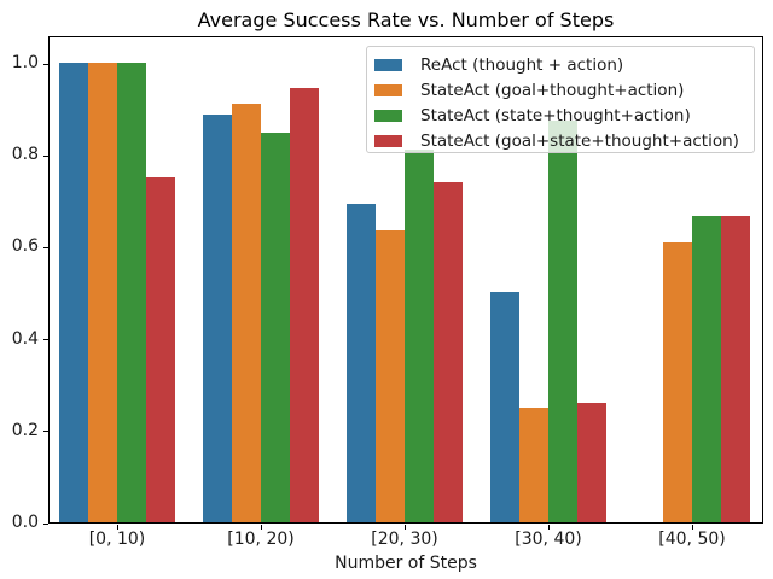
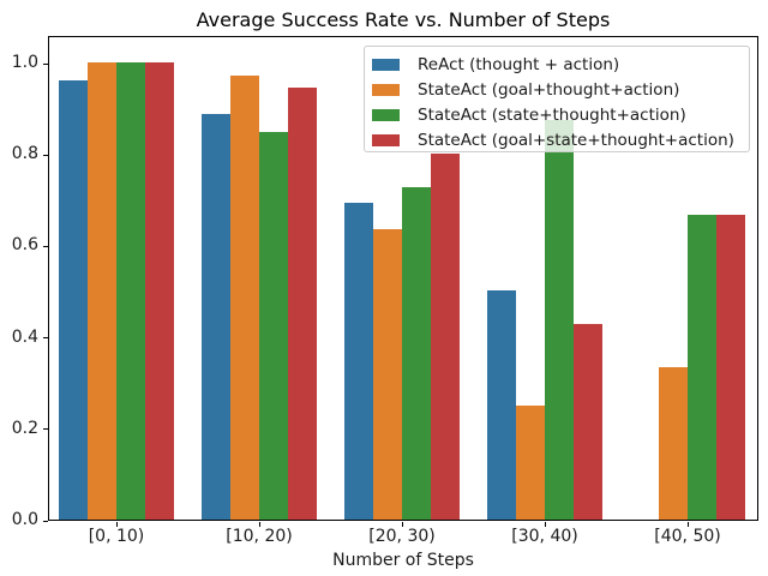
ReAct (thought + action)/[0, 10): 1.00 -> 0.96
StateAct (goal+state+thought+action)/[0, 10): 0.75 -> 1.00
StateAct (goal+thought+action)/[10, 20): 0.91 -> 0.97
StateAct (state+thought+action)/[20, 30): 0.81 -> 0.73
StateAct (goal+state+thought+action)/[20, 30): 0.74 -> 0.80
StateAct (goal+state+thought+action)/[30, 40): 0.26 -> 0.43
StateAct (goal+thought+action)/[40, 50): 0.61 -> 0.33
